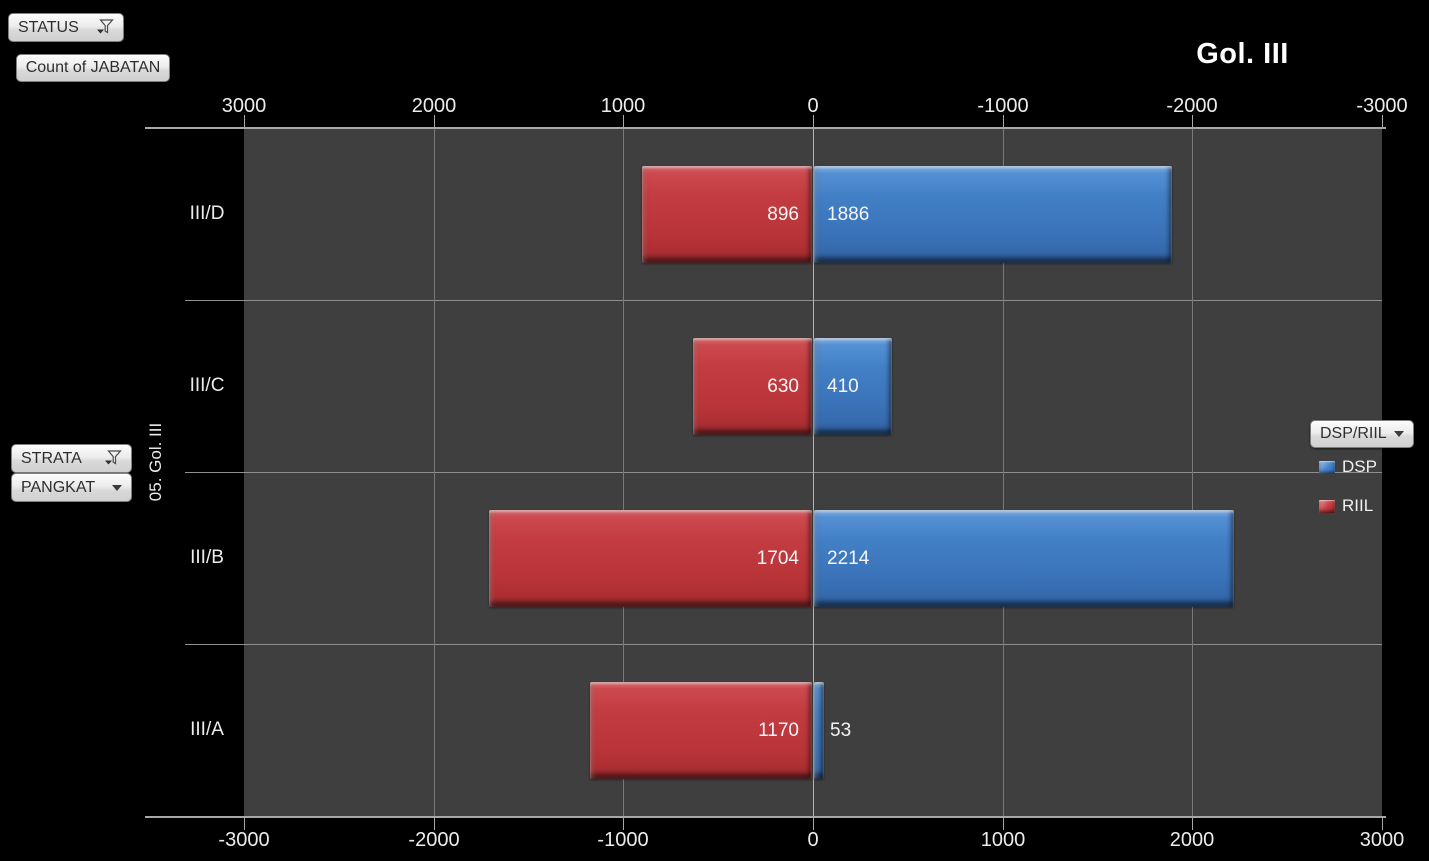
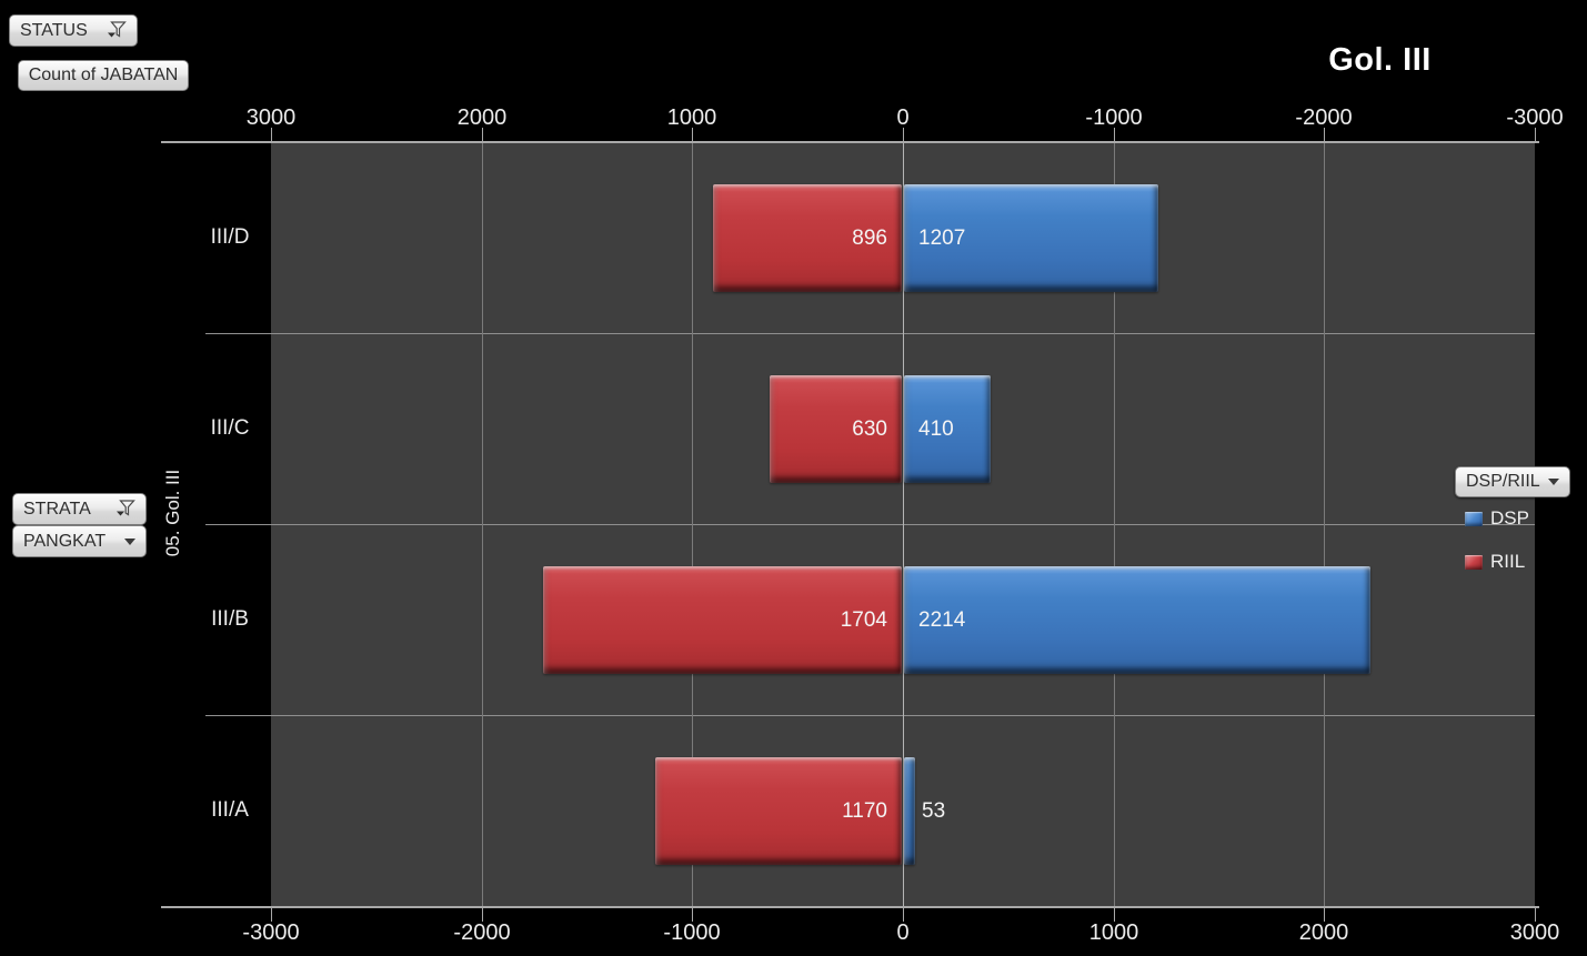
DSP/III/D: 1886 -> 1207
